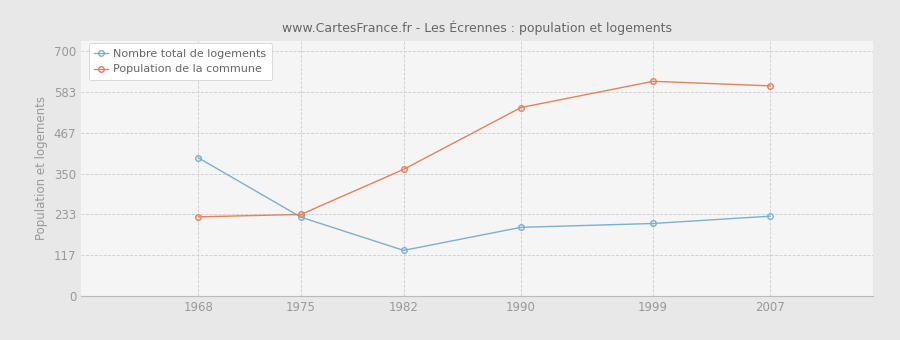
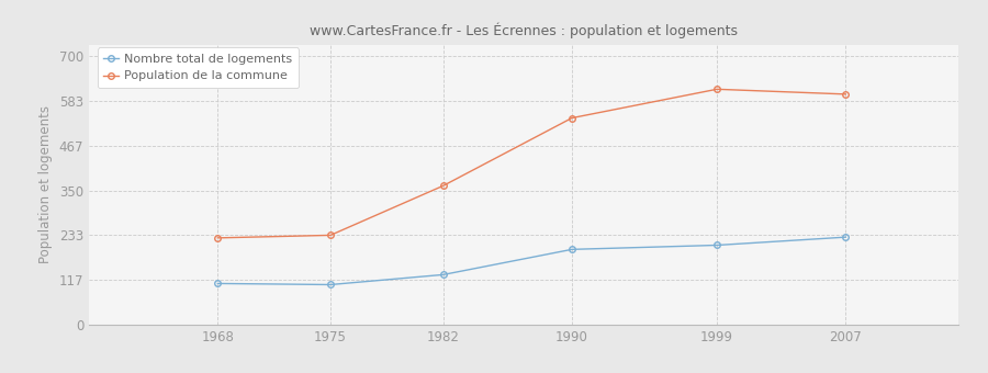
Nombre total de logements/1968: 395 -> 107
Nombre total de logements/1975: 225 -> 104
